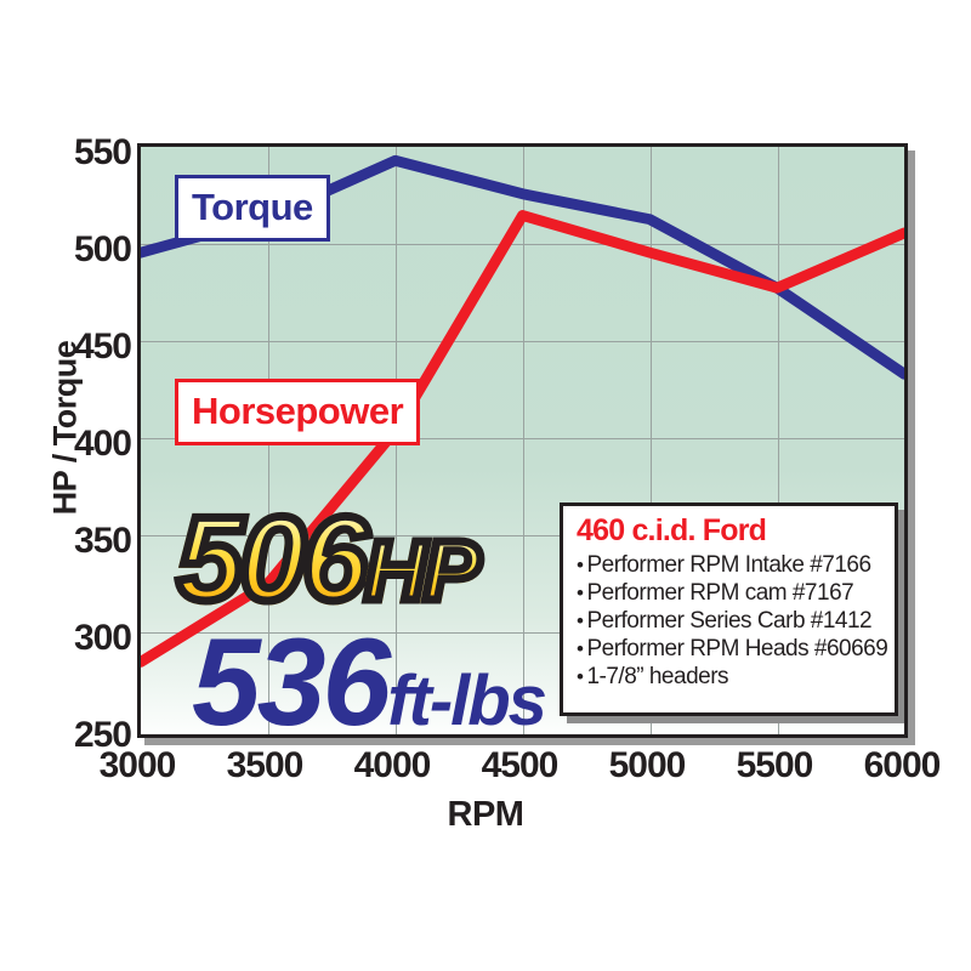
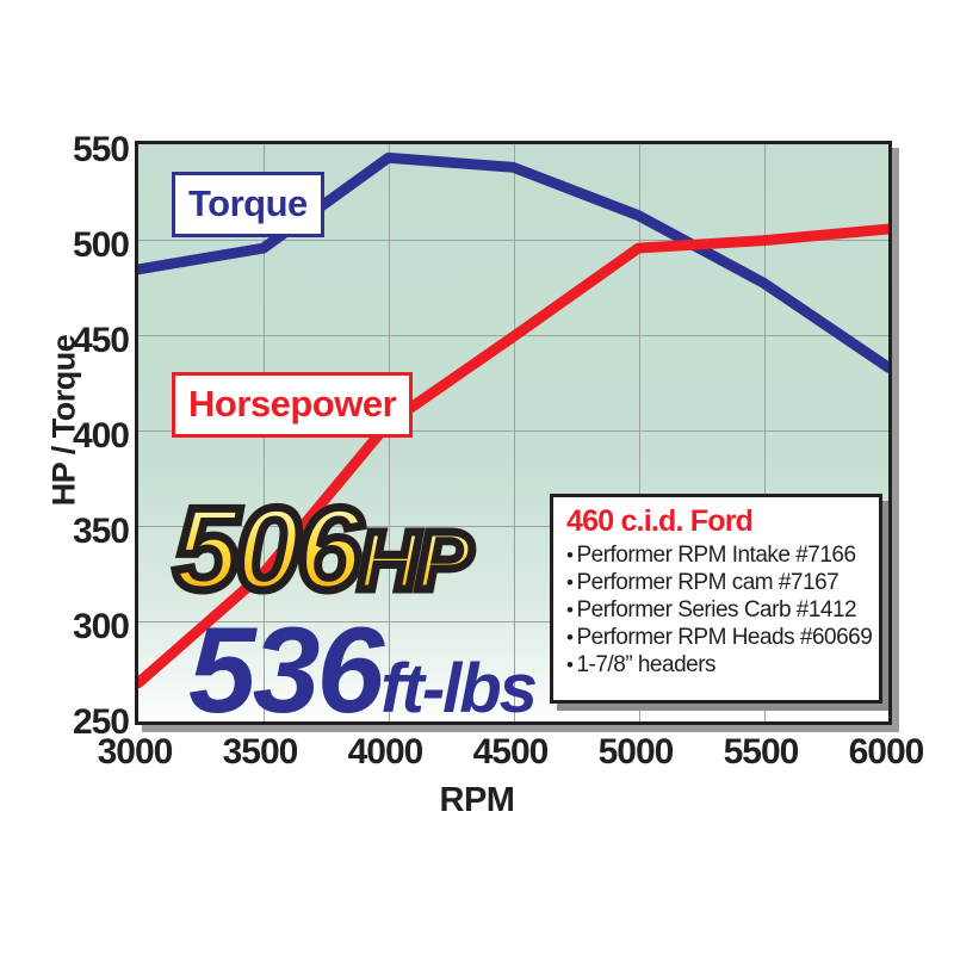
Torque/3000: 496 -> 485
Horsepower/3000: 287 -> 270
Torque/3500: 514 -> 496
Torque/4500: 526 -> 538
Horsepower/4500: 515 -> 450
Horsepower/5500: 478 -> 500
